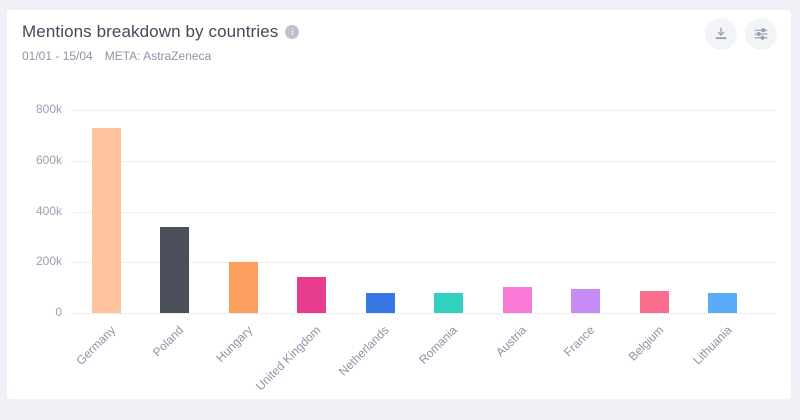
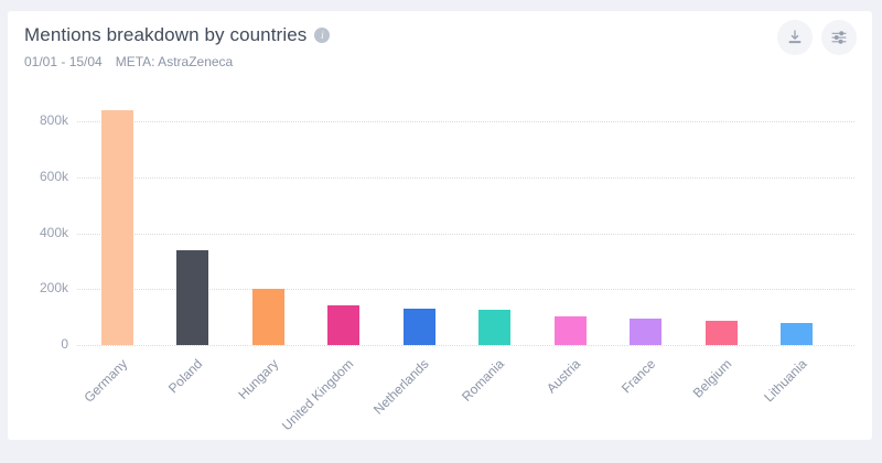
Germany: 730k -> 840k
Netherlands: 80k -> 130k
Romania: 80k -> 120k
